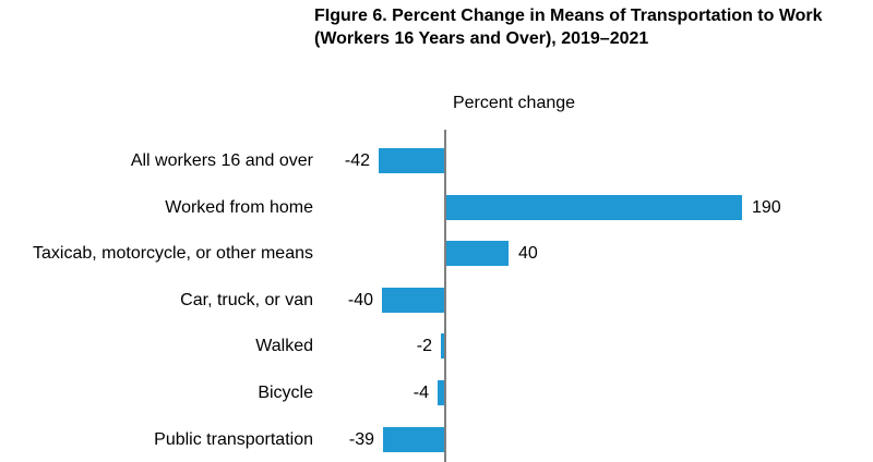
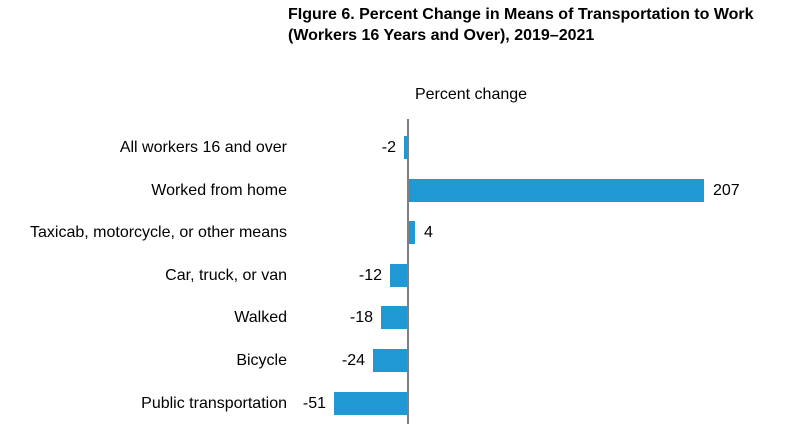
All workers 16 and over: -42 -> -2
Worked from home: 190 -> 207
Taxicab, motorcycle, or other means: 40 -> 4
Car, truck, or van: -40 -> -12
Walked: -2 -> -18
Bicycle: -4 -> -24
Public transportation: -39 -> -51
